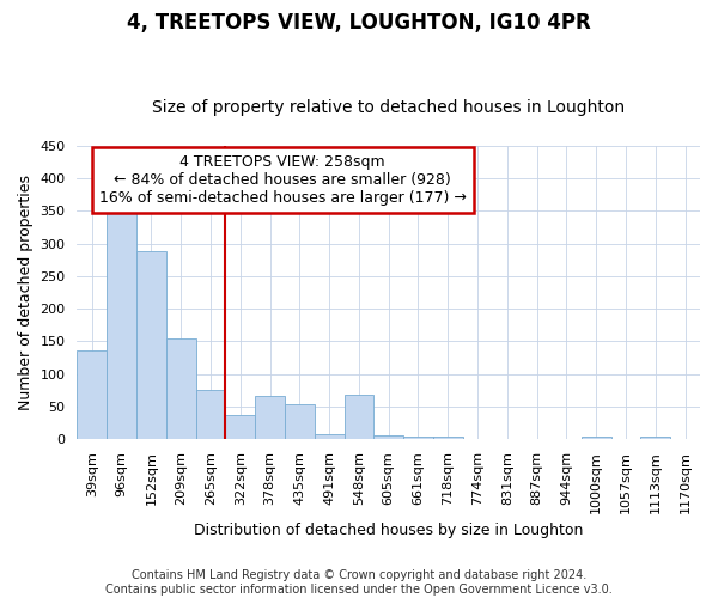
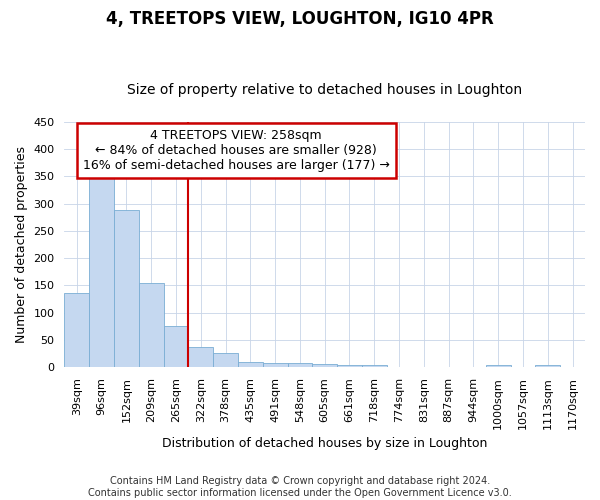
378sqm: 66 -> 25
435sqm: 54 -> 10
548sqm: 68 -> 7
